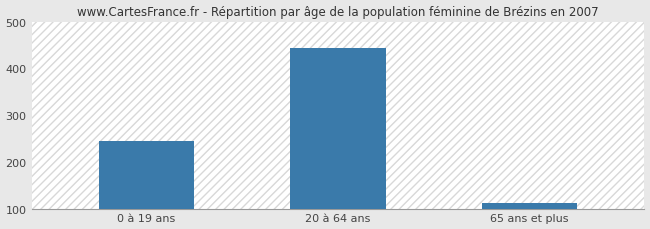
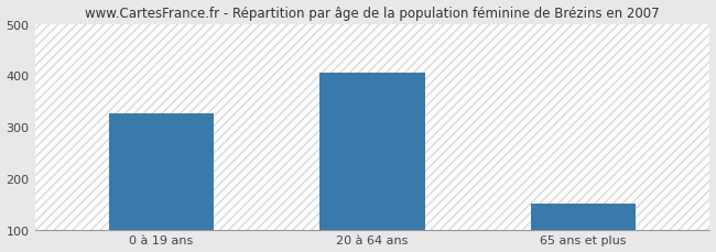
0 à 19 ans: 245 -> 325
20 à 64 ans: 443 -> 405
65 ans et plus: 112 -> 150
